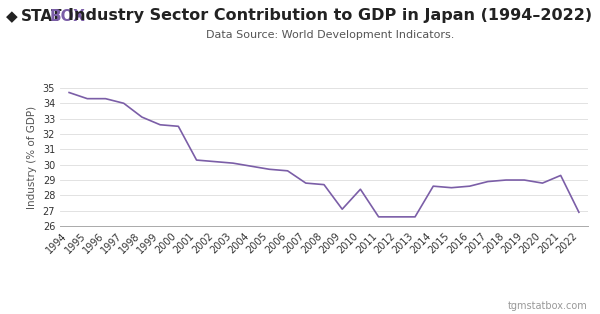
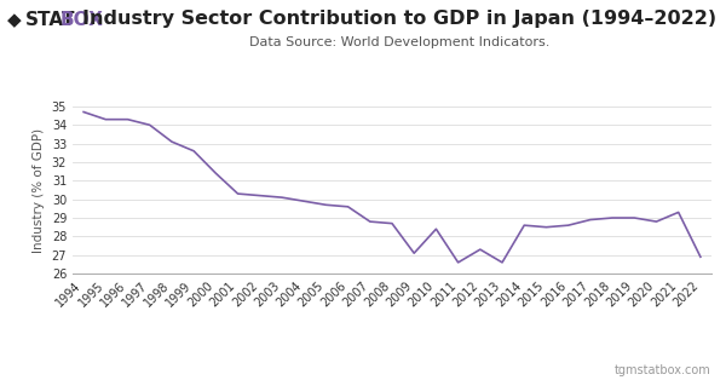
2000: 32.5 -> 31.4
2012: 26.6 -> 27.3
